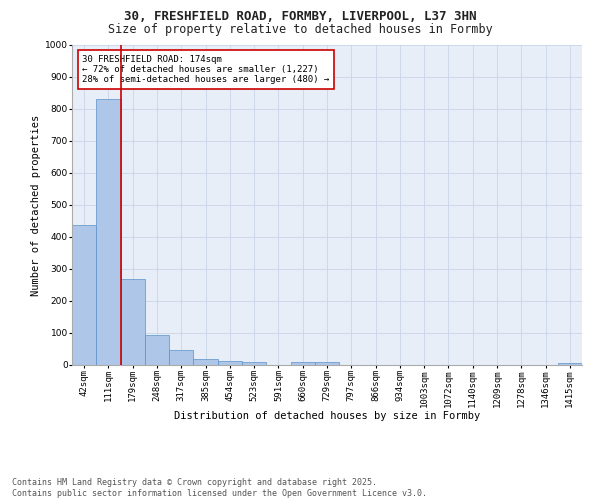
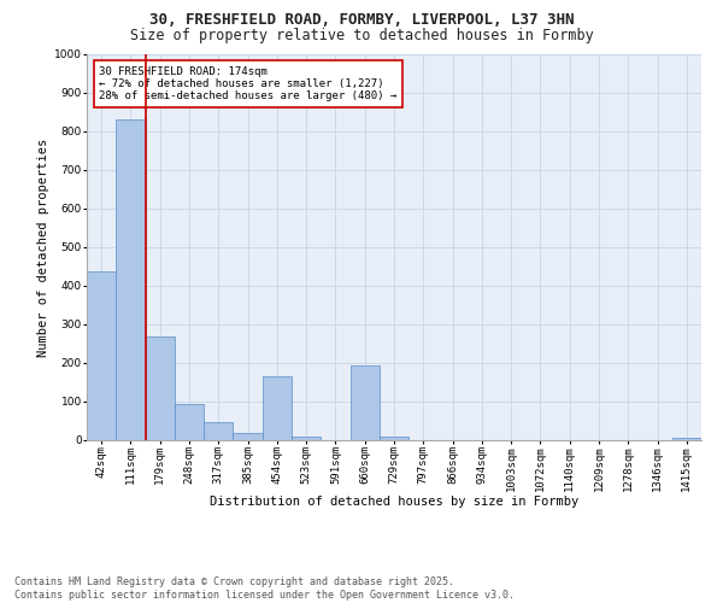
454sqm: 13 -> 165
660sqm: 8 -> 195
